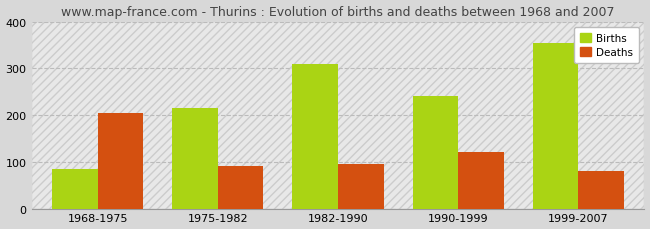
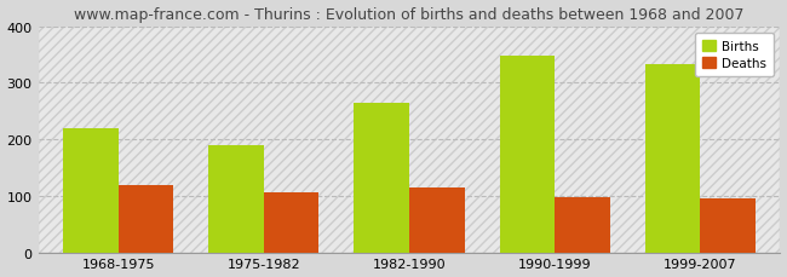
Births/1968-1975: 85 -> 220
Deaths/1968-1975: 205 -> 118
Births/1975-1982: 215 -> 190
Deaths/1975-1982: 90 -> 105
Births/1982-1990: 310 -> 264
Deaths/1982-1990: 95 -> 115
Births/1990-1999: 240 -> 348
Deaths/1990-1999: 120 -> 98
Births/1999-2007: 355 -> 332
Deaths/1999-2007: 80 -> 96
